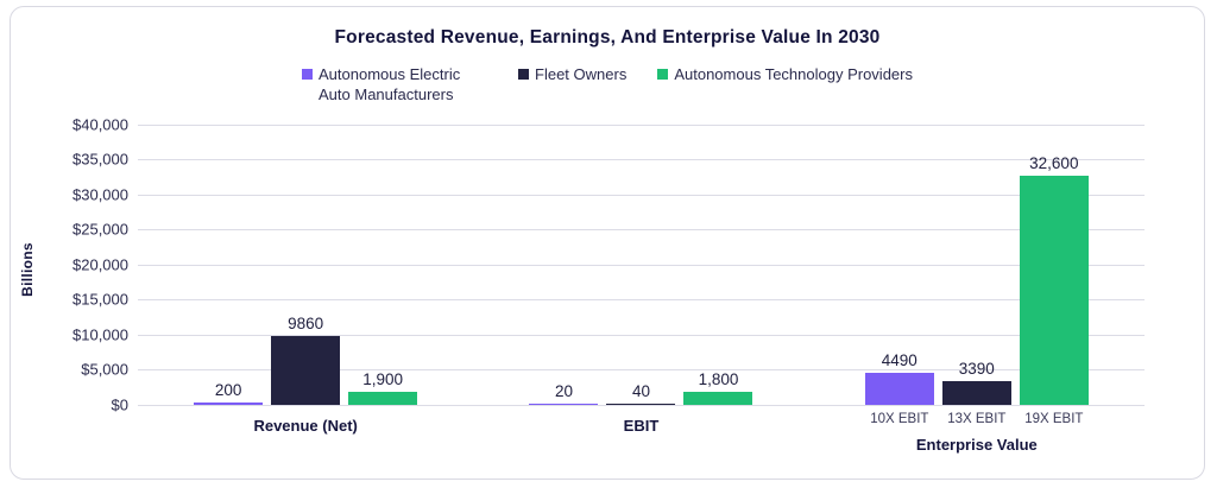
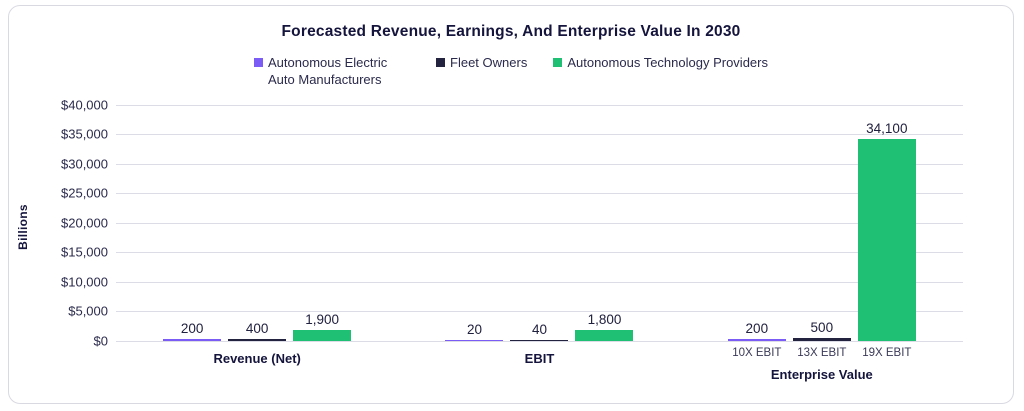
Fleet Owners/Revenue (Net): 9860 -> 400
Autonomous Electric Auto Manufacturers/Enterprise Value: 4490 -> 200
Fleet Owners/Enterprise Value: 3390 -> 500
Autonomous Technology Providers/Enterprise Value: 32,600 -> 34,100
